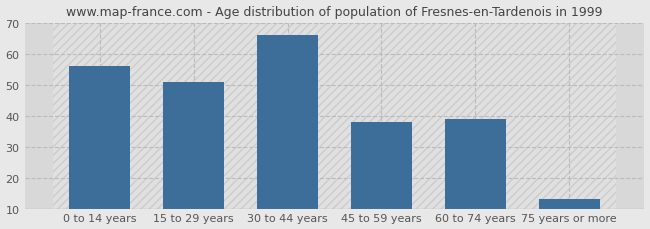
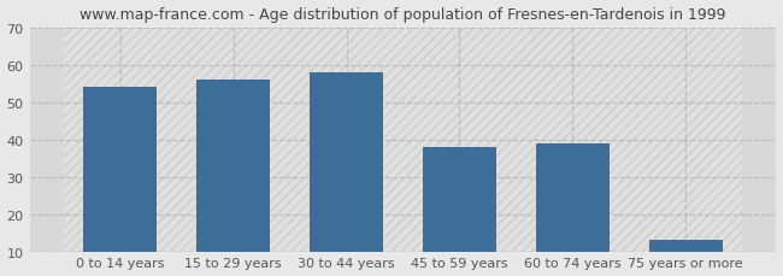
0 to 14 years: 56 -> 54
15 to 29 years: 51 -> 56
30 to 44 years: 66 -> 58
